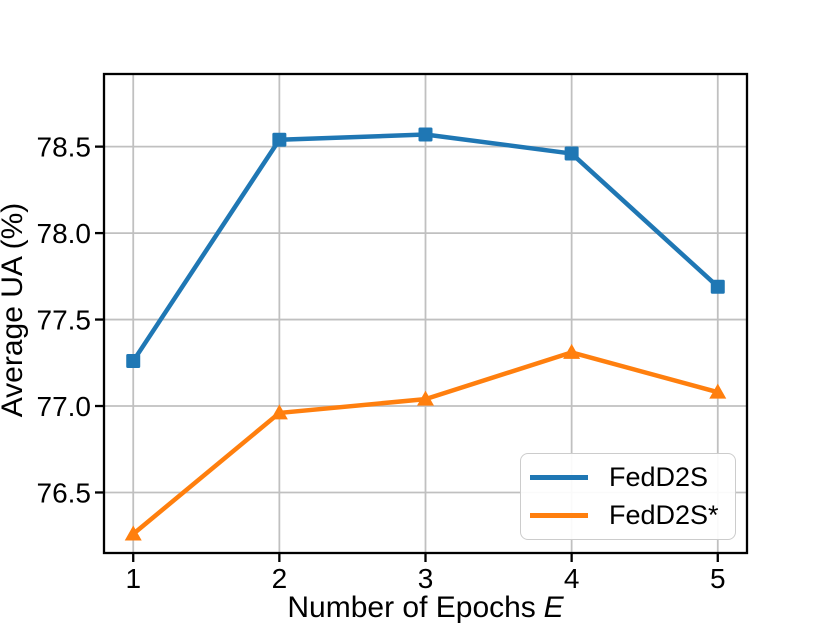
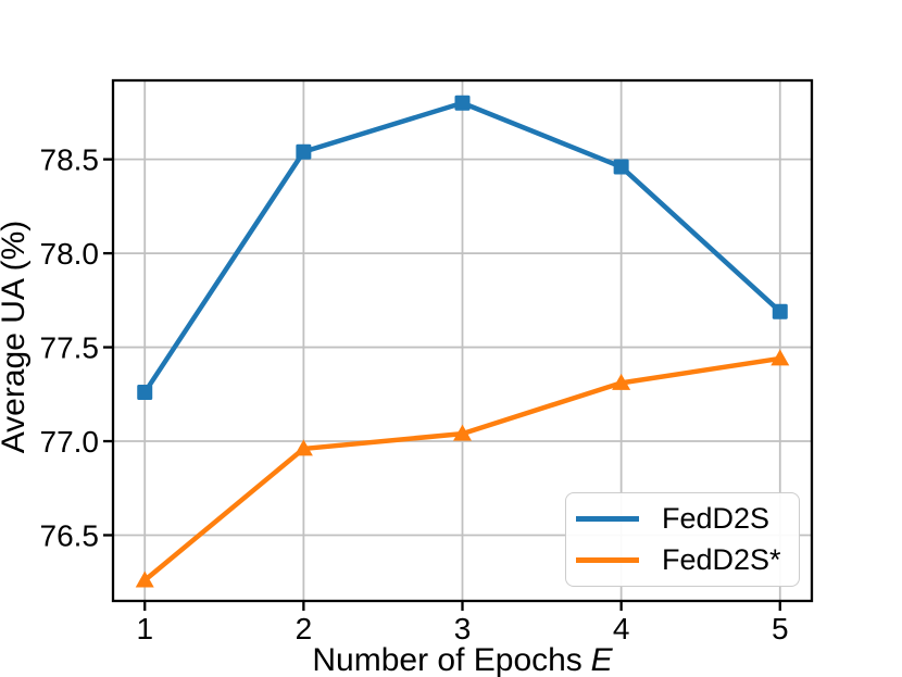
FedD2S/3: 78.57 -> 78.80
FedD2S*/5: 77.08 -> 77.44
